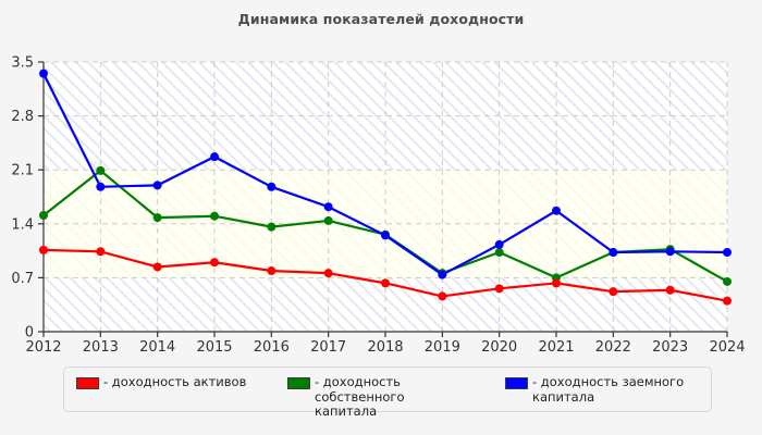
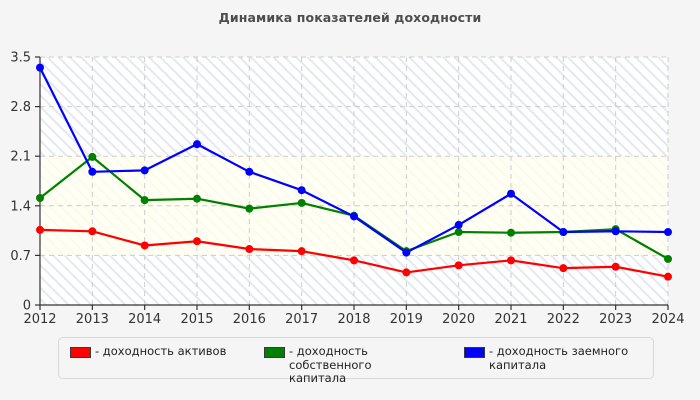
- доходность собственного капитала/2021: 0.7 -> 1.0
